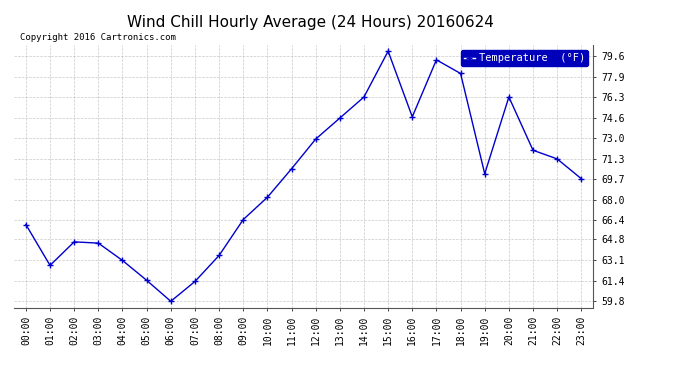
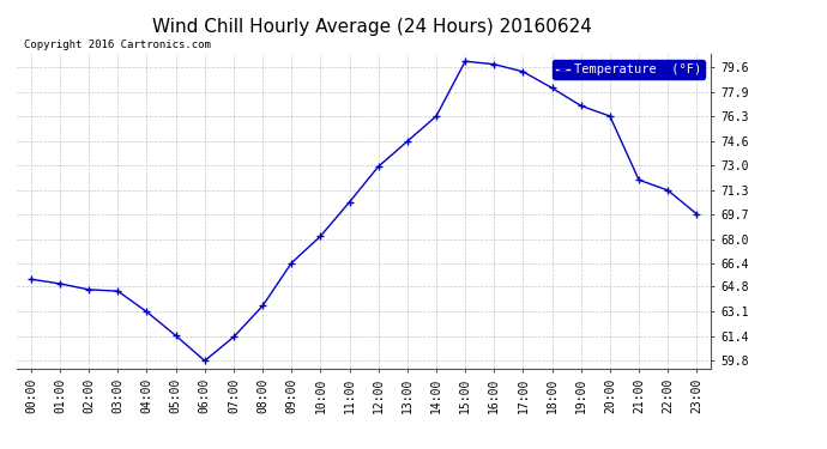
00:00: 66.0 -> 65.3
01:00: 62.7 -> 65.0
16:00: 74.7 -> 79.8
19:00: 70.1 -> 77.0
